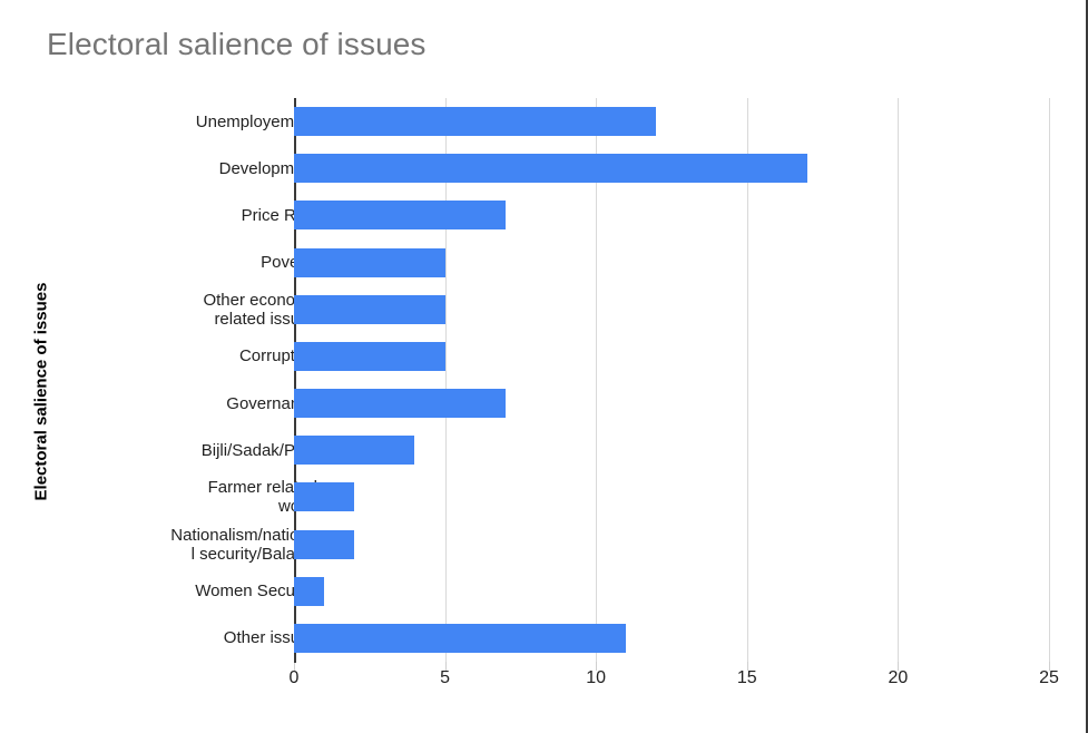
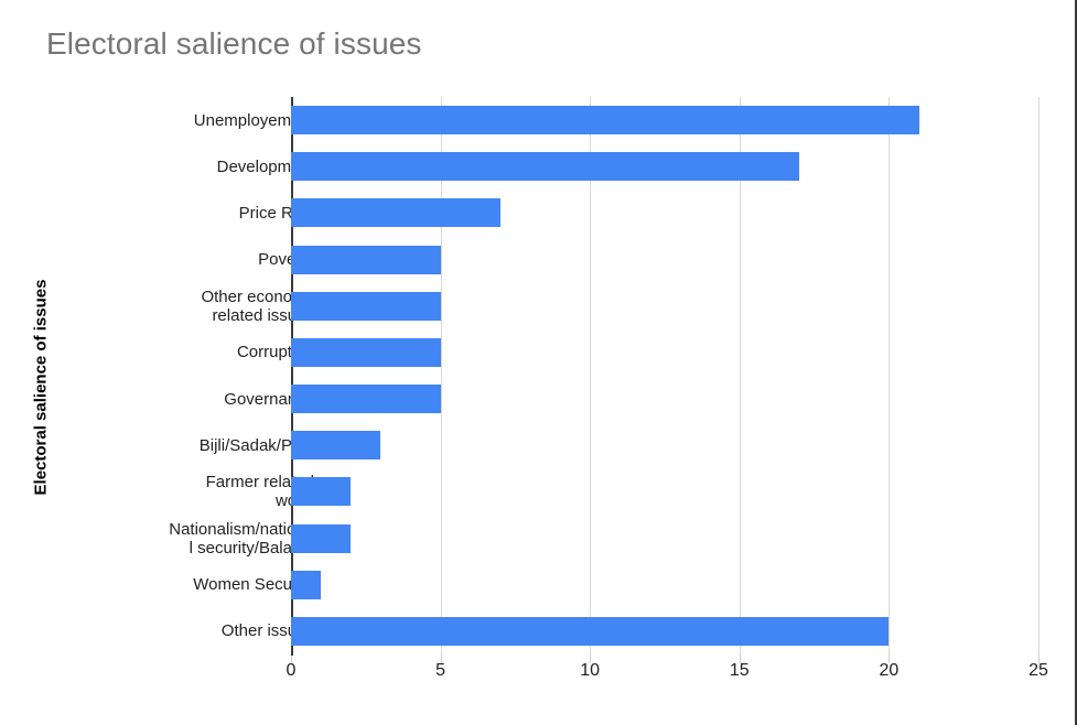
Unemployement: 12 -> 21
Governance: 7 -> 5
Bijli/Sadak/Pani: 4 -> 3
Other issues: 11 -> 20
